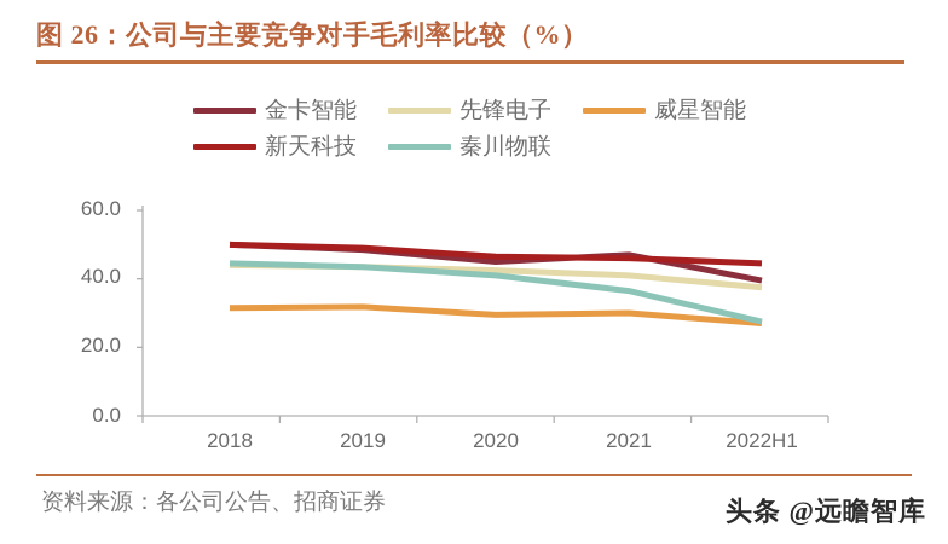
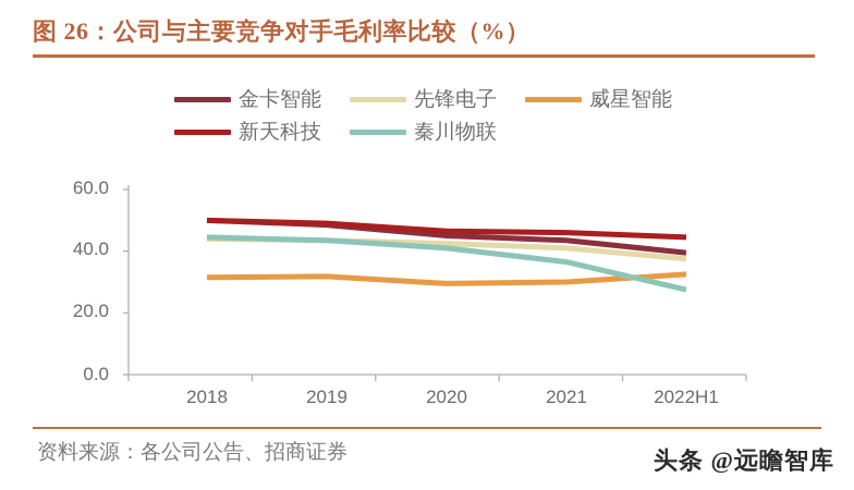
金卡智能/2021: 47 -> 44
威星智能/2022H1: 27 -> 32
